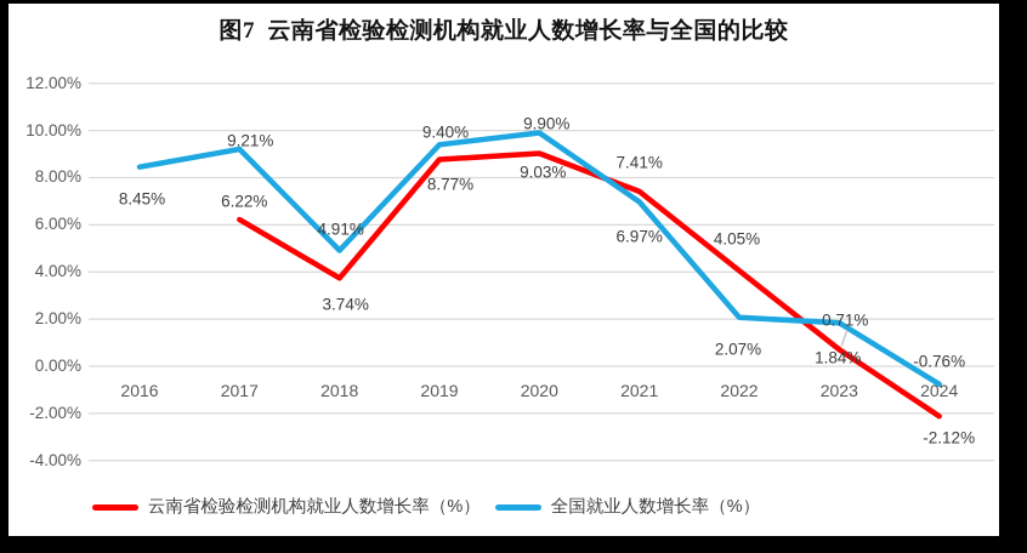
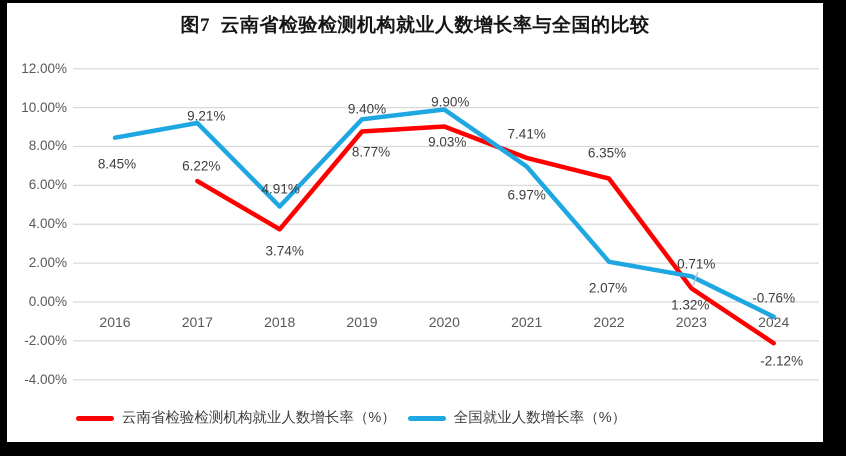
云南省检验检测机构就业人数增长率（%）/2022: 4.05% -> 6.35%
全国就业人数增长率（%）/2023: 1.84% -> 1.32%
